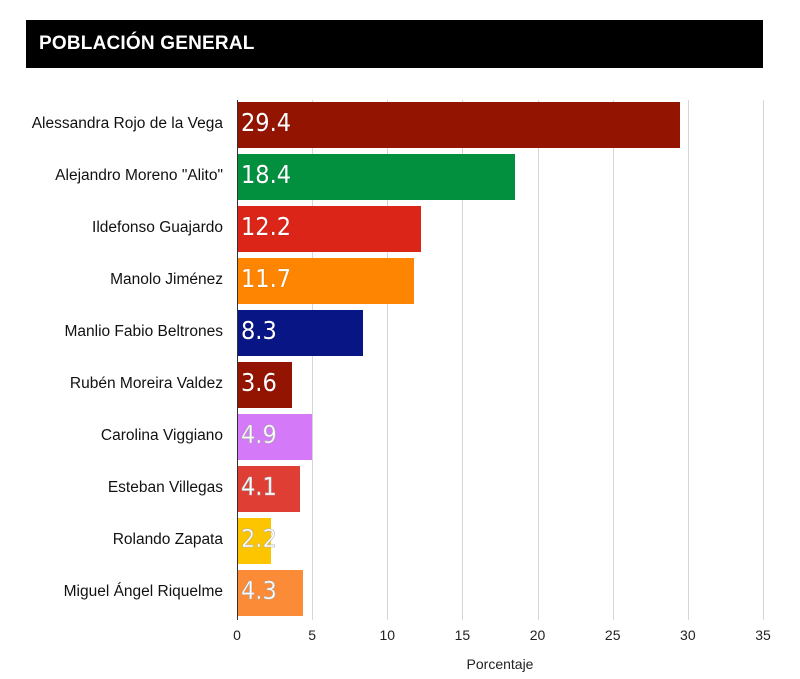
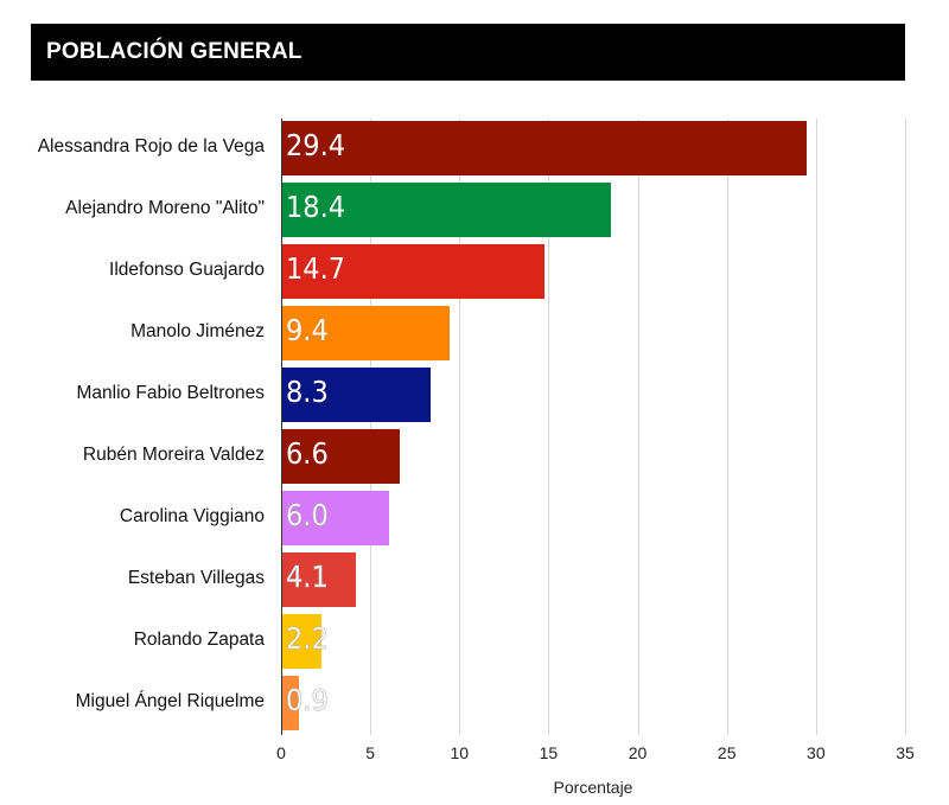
Ildefonso Guajardo: 12.2 -> 14.7
Manolo Jiménez: 11.7 -> 9.4
Rubén Moreira Valdez: 3.6 -> 6.6
Carolina Viggiano: 4.9 -> 6.0
Miguel Ángel Riquelme: 4.3 -> 0.9
